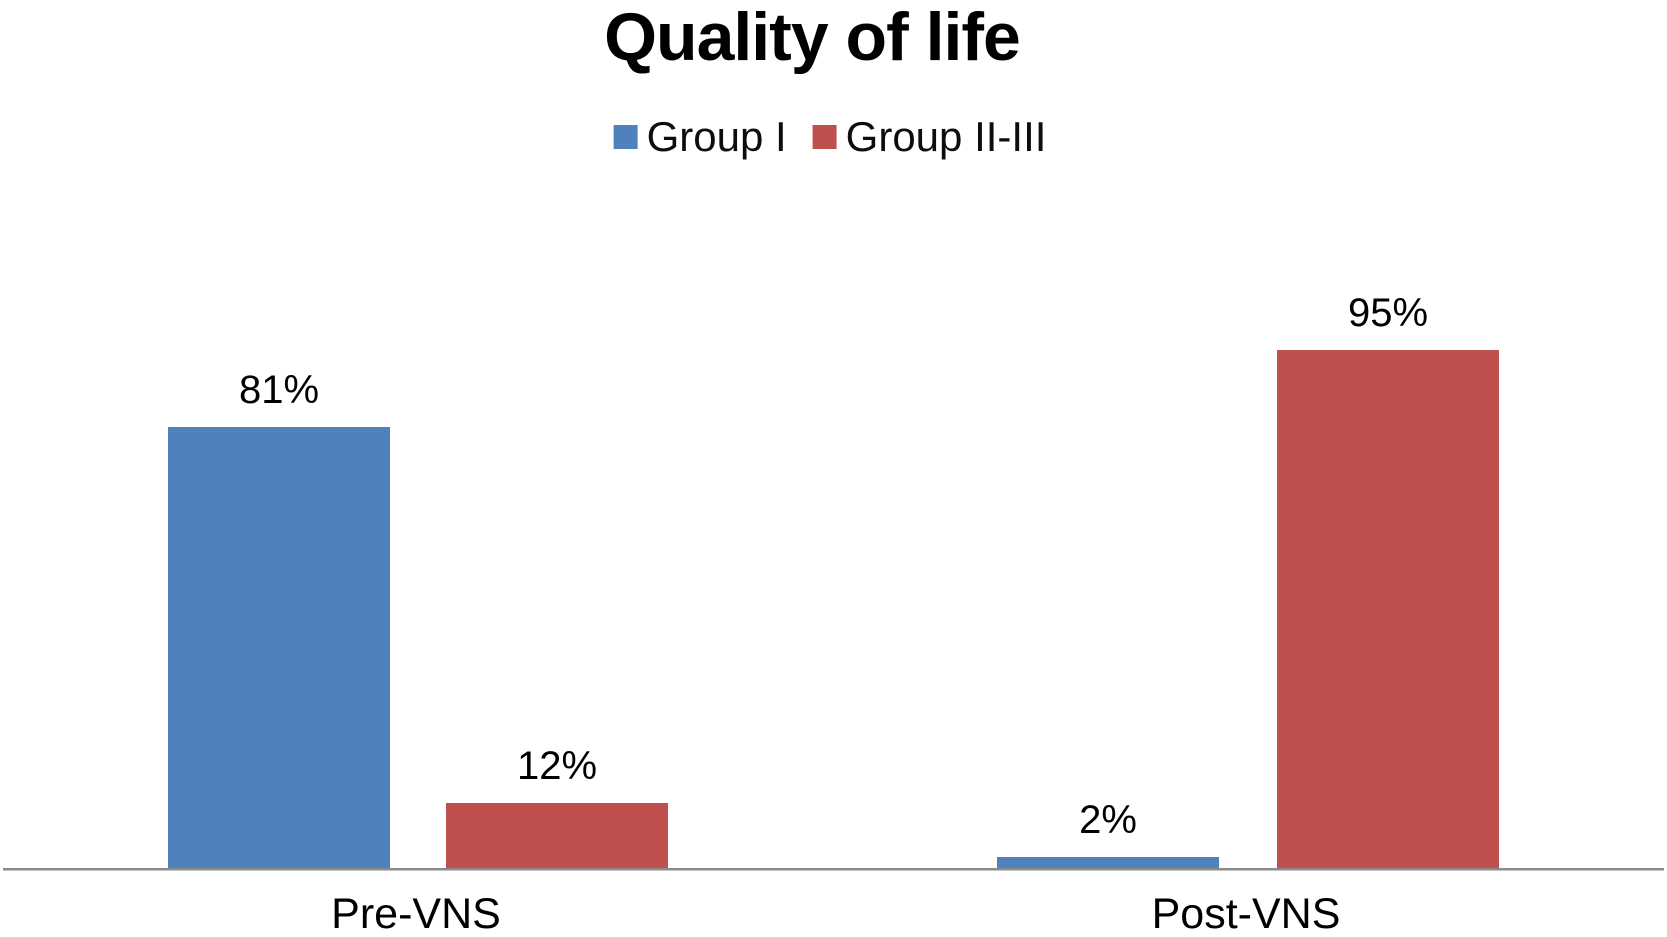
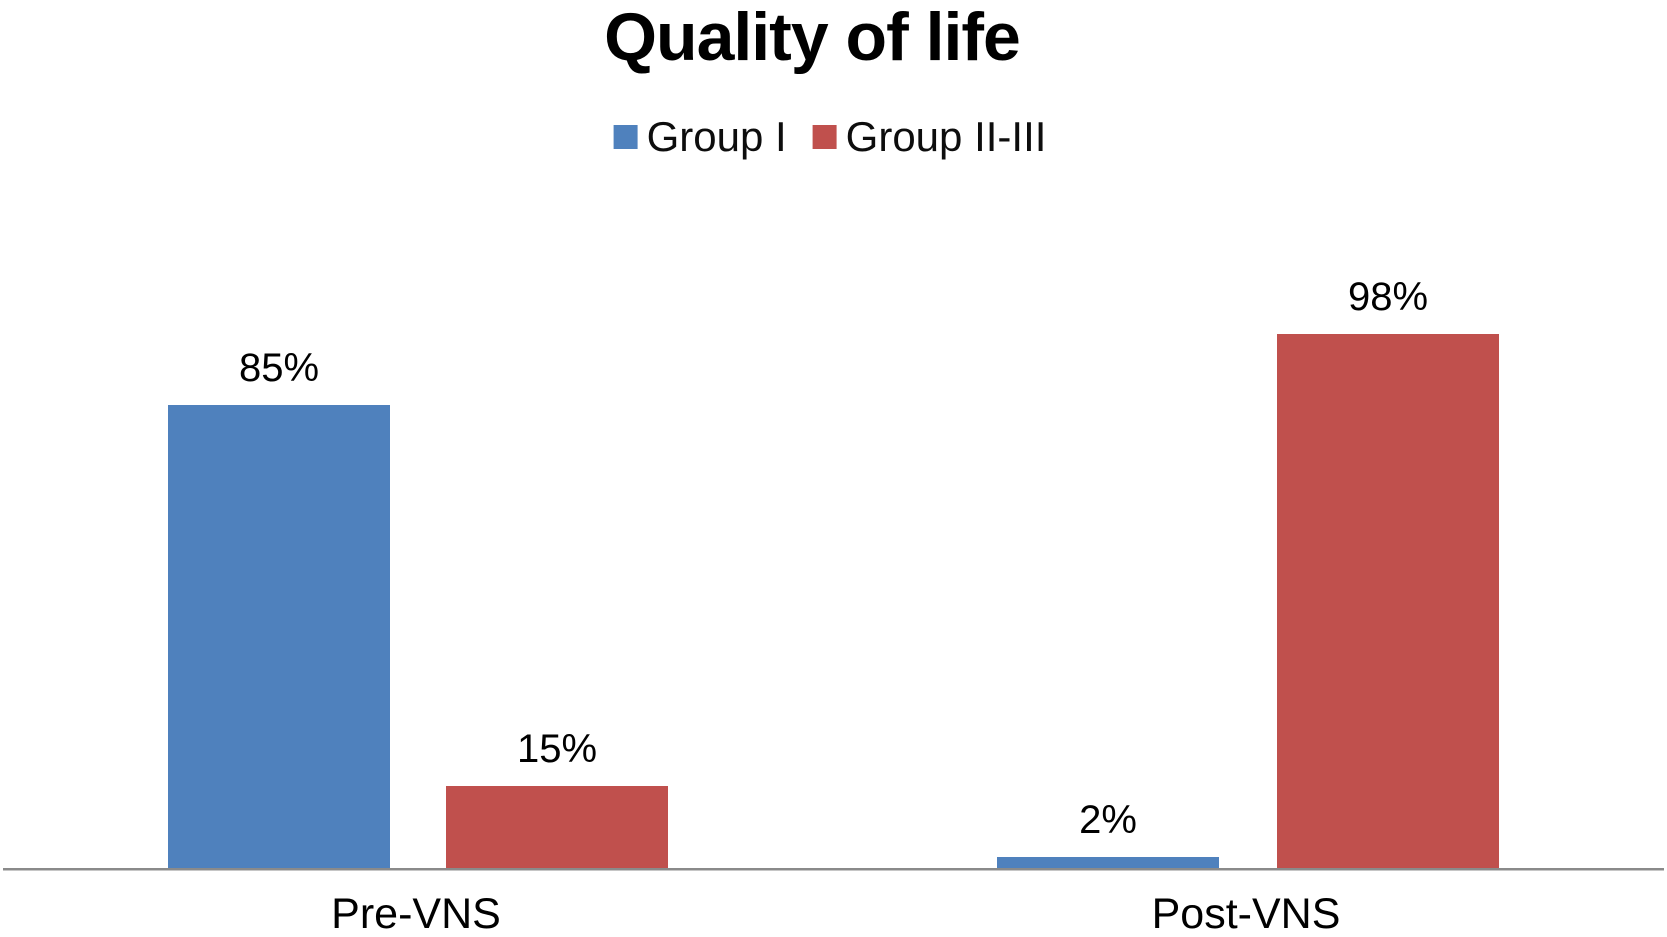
Group I/Pre-VNS: 81% -> 85%
Group II-III/Pre-VNS: 12% -> 15%
Group II-III/Post-VNS: 95% -> 98%
